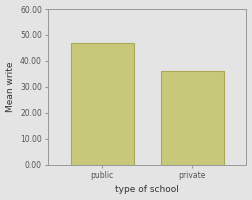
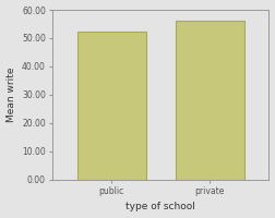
public: 47.0 -> 52.5
private: 36.0 -> 56.0
